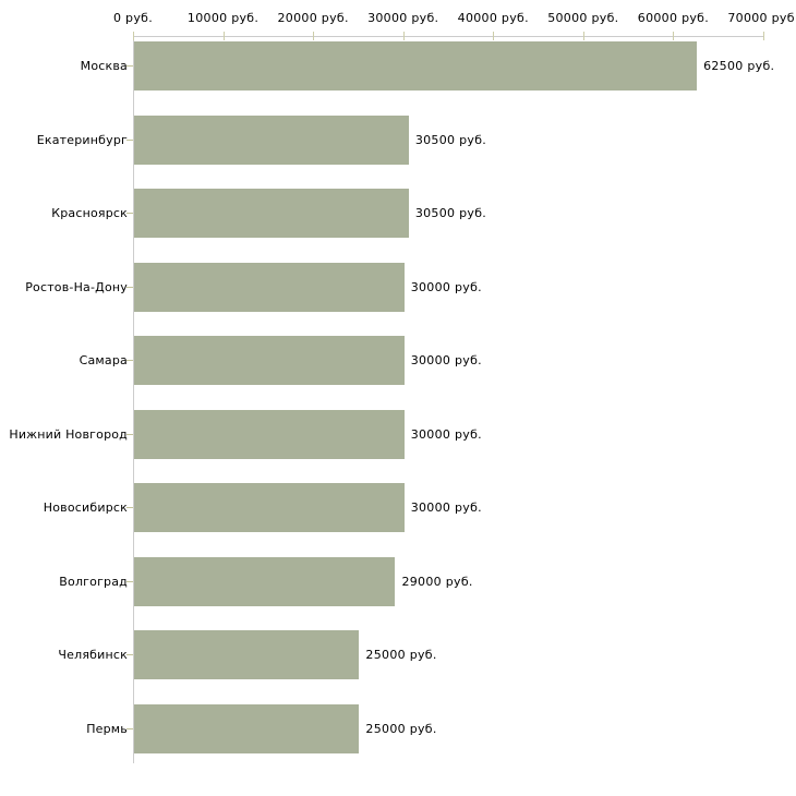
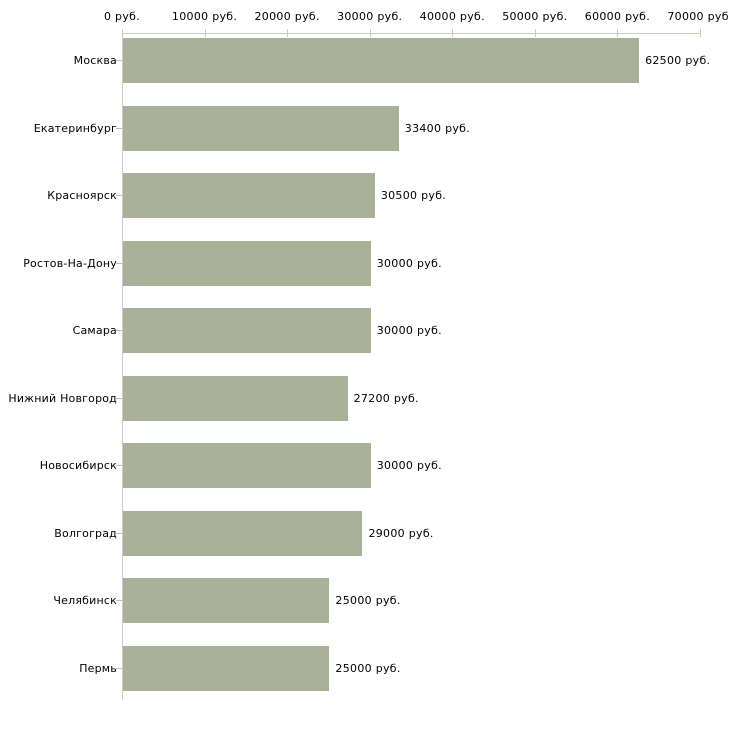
Екатеринбург: 30500 -> 33400
Нижний Новгород: 30000 -> 27200
